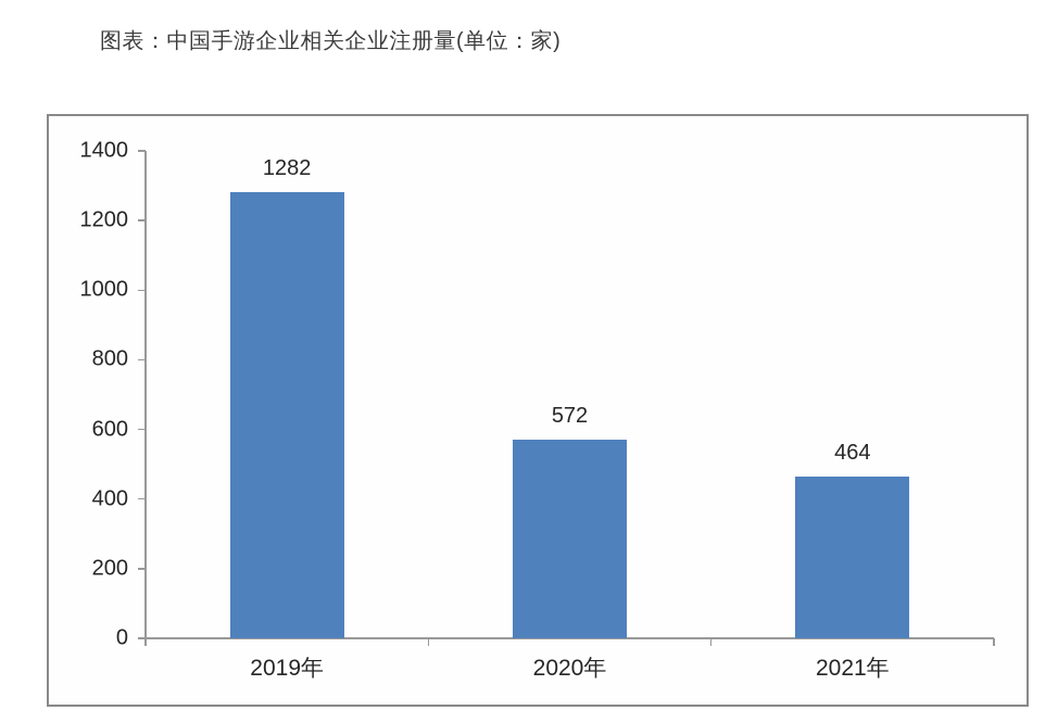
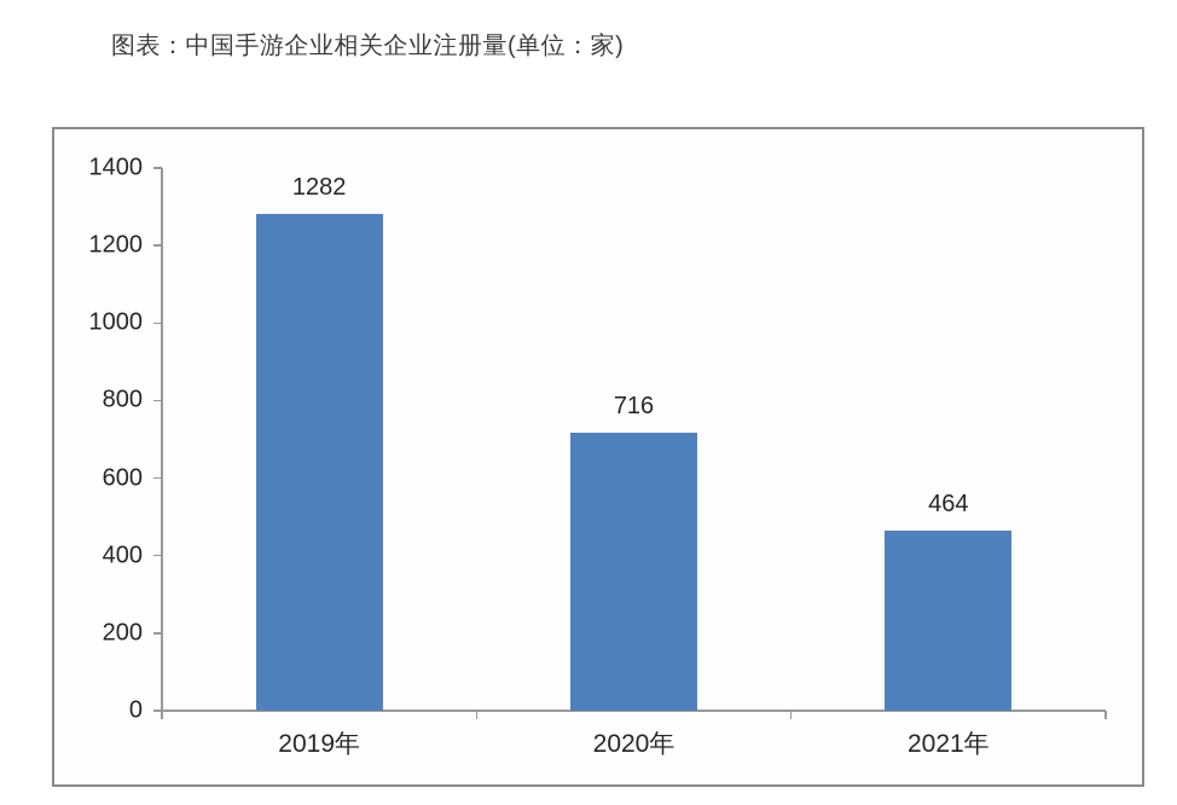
2020年: 572 -> 716
